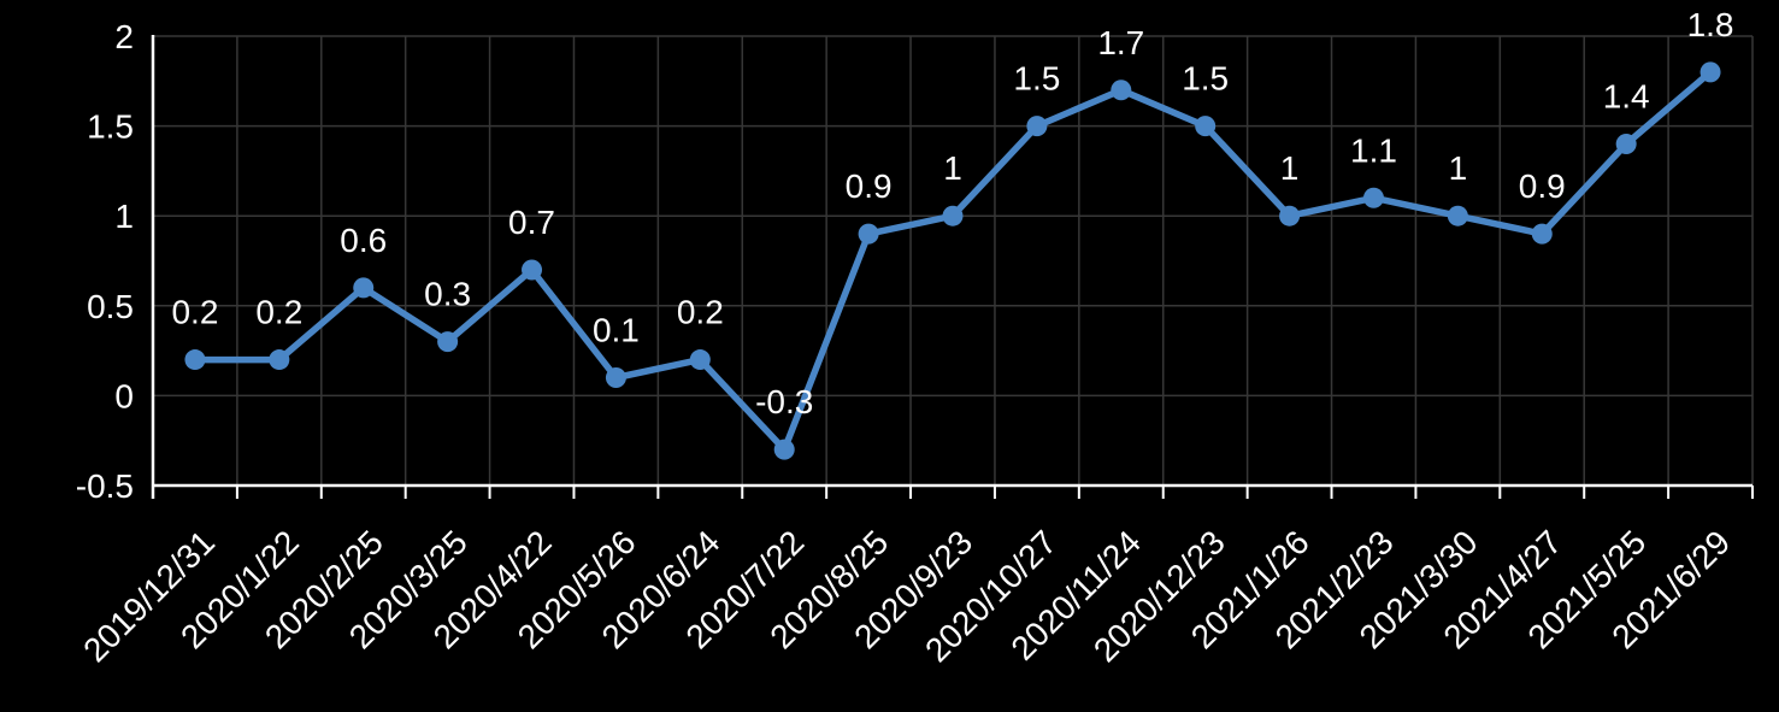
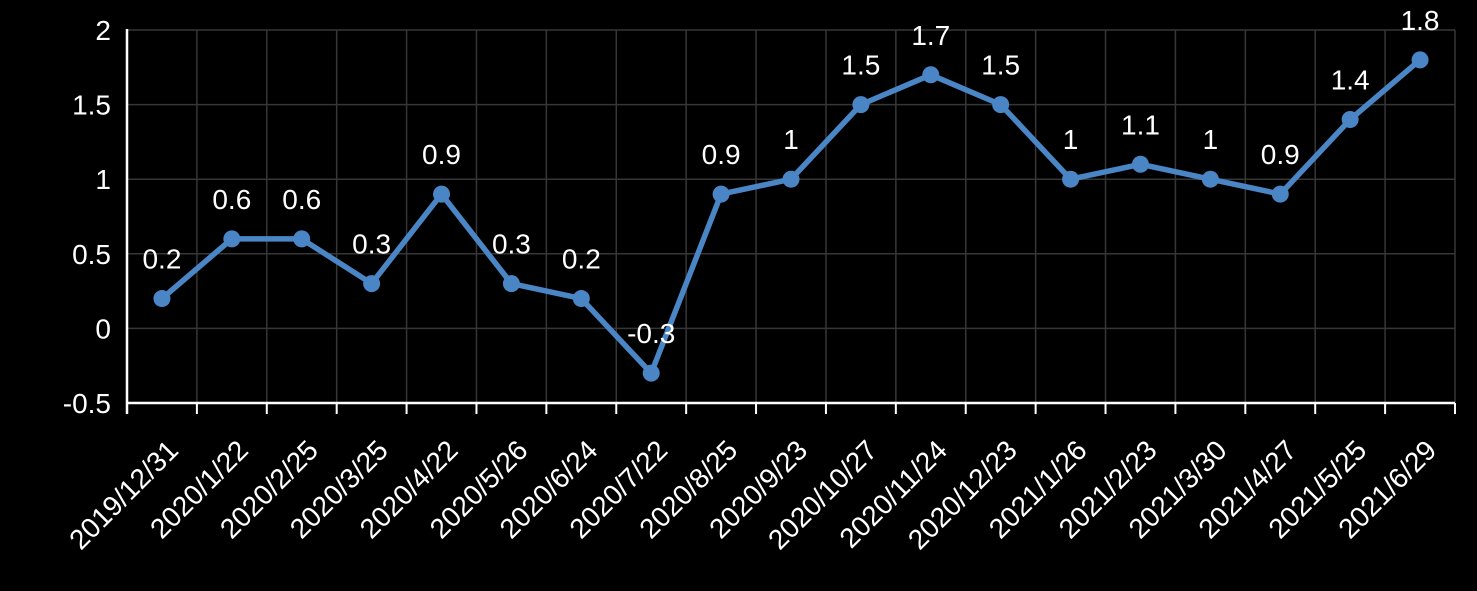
2020/1/22: 0.2 -> 0.6
2020/4/22: 0.7 -> 0.9
2020/5/26: 0.1 -> 0.3
